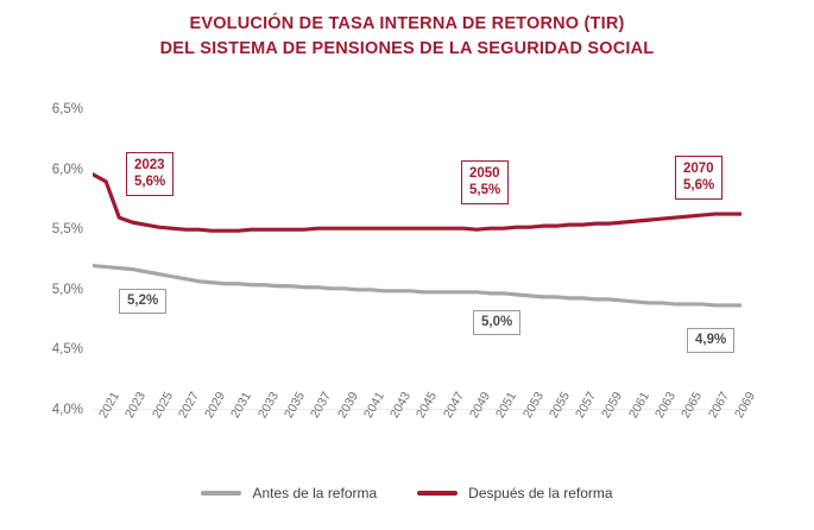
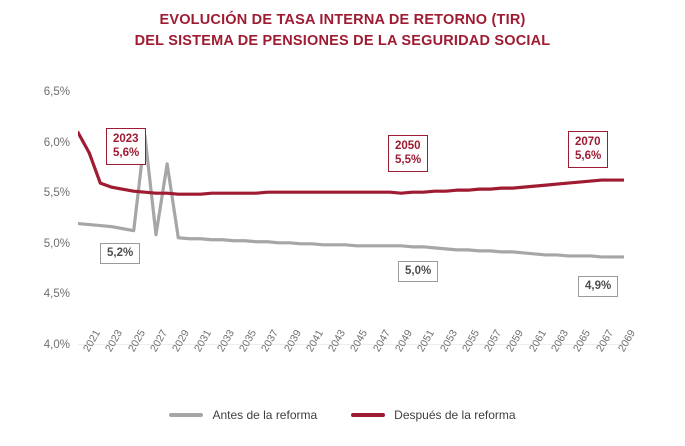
Después de la reforma/2021: 5,96% -> 6,10%
Antes de la reforma/2027: 5,11% -> 6,07%
Antes de la reforma/2029: 5,07% -> 5,79%
